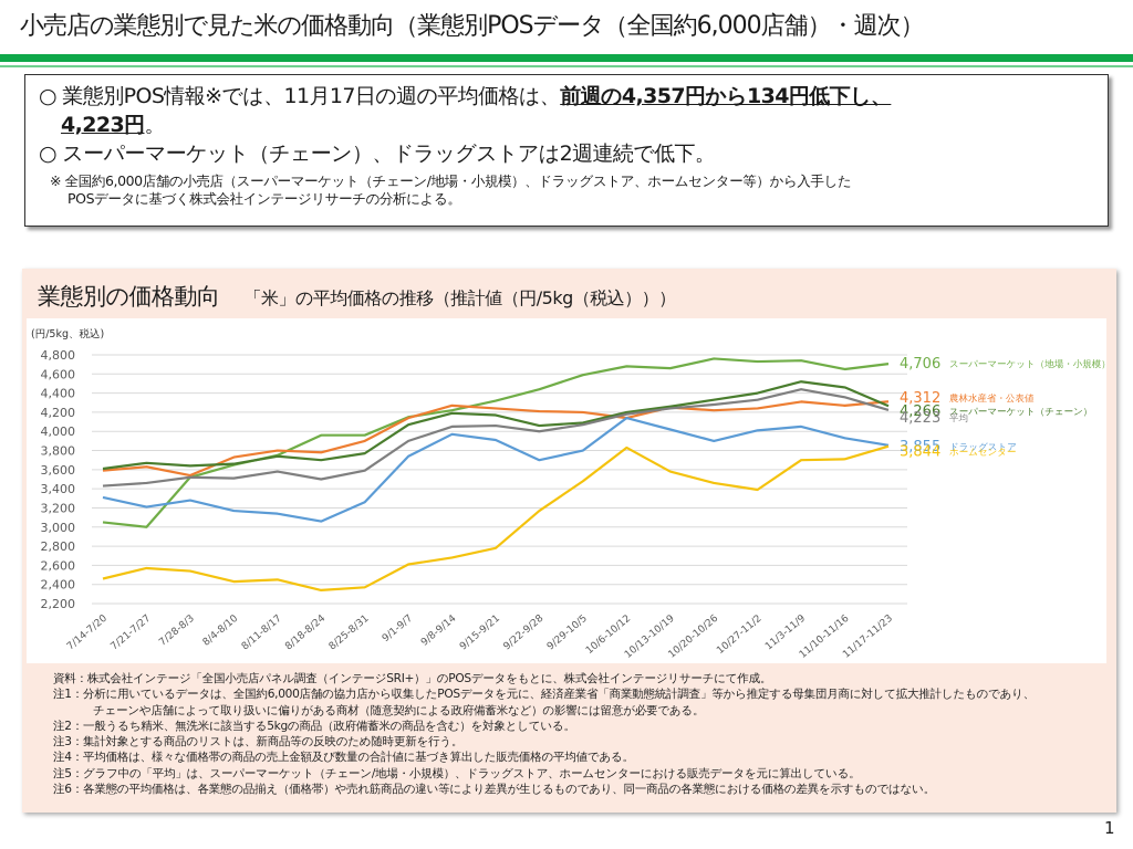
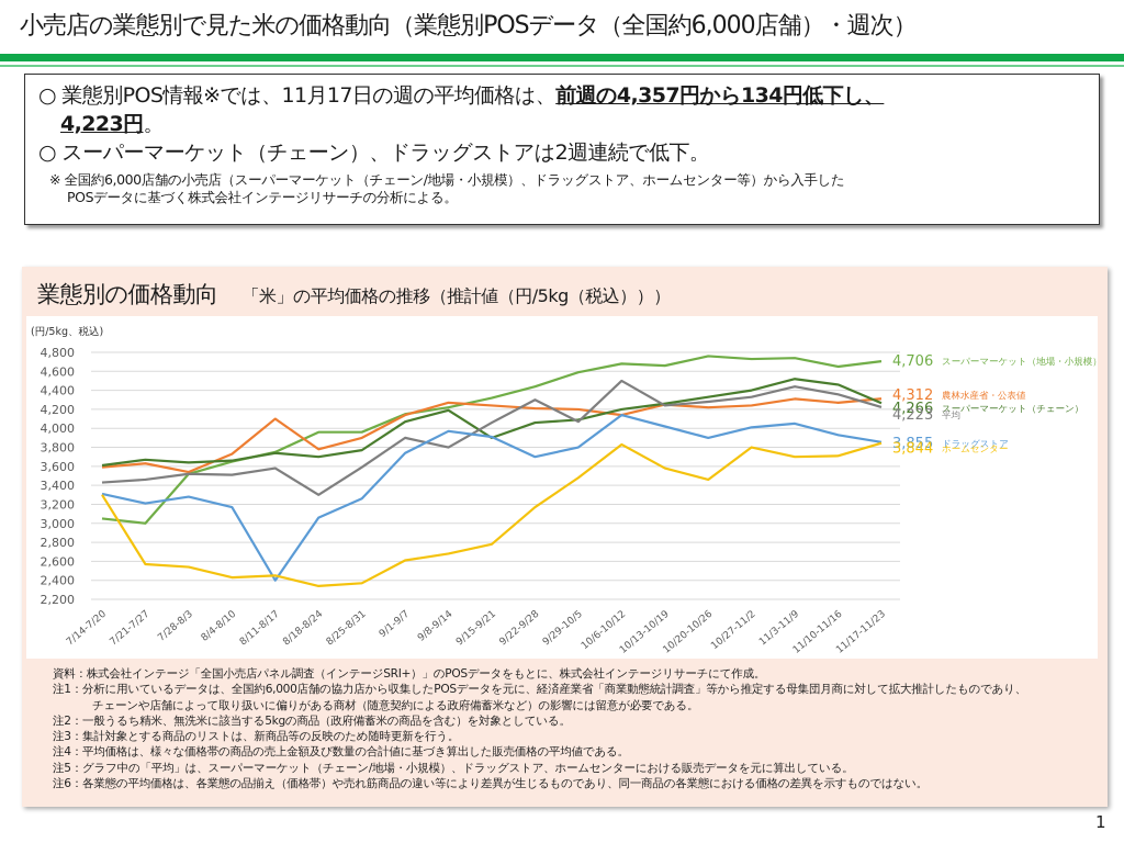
ホームセンター/7/14-7/20: 2500 -> 3300
農林水産省・公表値/8/11-8/17: 3800 -> 4100
ドラッグストア/8/11-8/17: 3100 -> 2400
平均/8/18-8/24: 3500 -> 3300
平均/9/8-9/14: 4000 -> 3800
スーパーマーケット（チェーン）/9/15-9/21: 4200 -> 3900
平均/9/22-9/28: 4000 -> 4300
平均/10/6-10/12: 4200 -> 4500
ホームセンター/10/27-11/2: 3400 -> 3800
